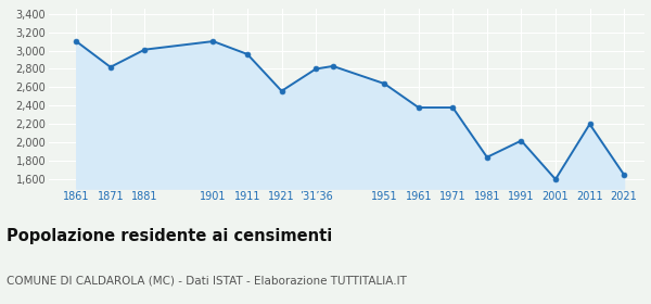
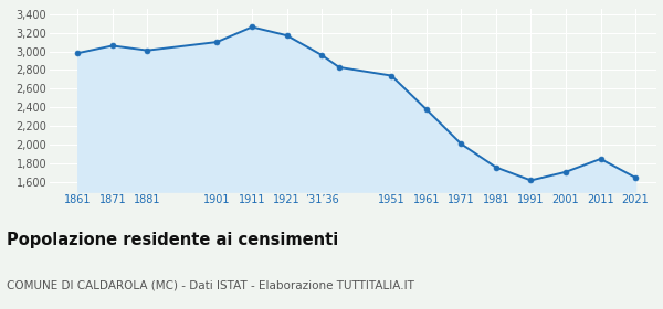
1861: 3,100 -> 2,980
1871: 2,820 -> 3,060
1911: 2,960 -> 3,260
1921: 2,560 -> 3,170
’31’36: 2,800 -> 2,960
1951: 2,640 -> 2,740
1971: 2,380 -> 2,010
1981: 1,840 -> 1,760
1991: 2,020 -> 1,620
2001: 1,600 -> 1,710
2011: 2,200 -> 1,850
